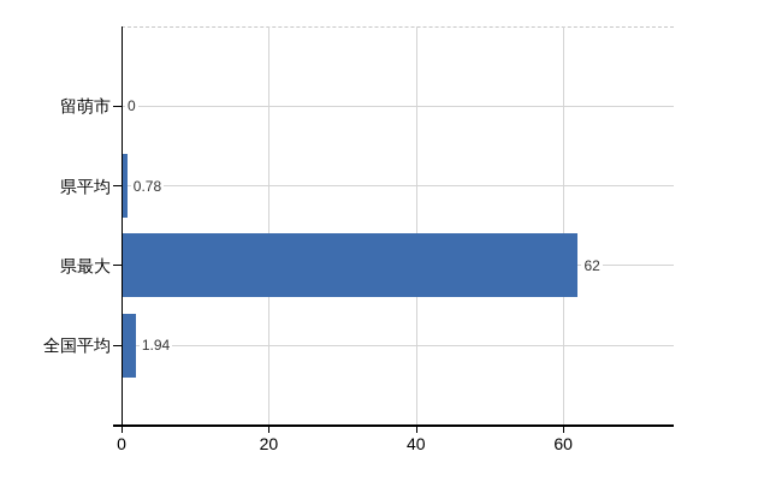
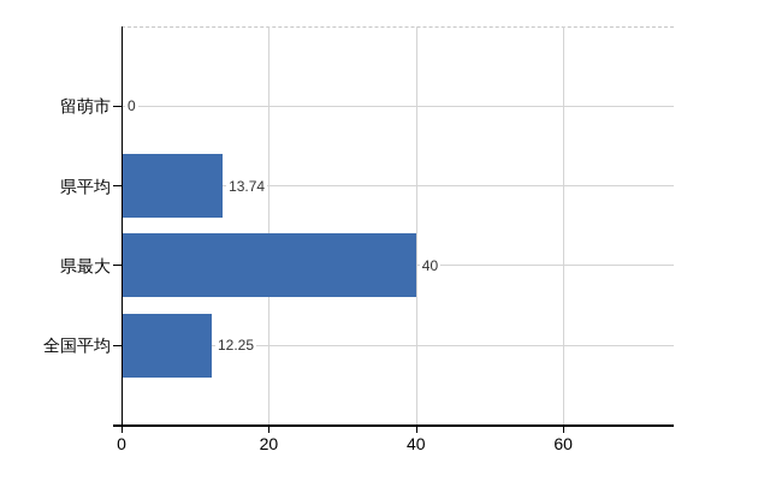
県平均: 0.78 -> 13.74
県最大: 62 -> 40
全国平均: 1.94 -> 12.25
